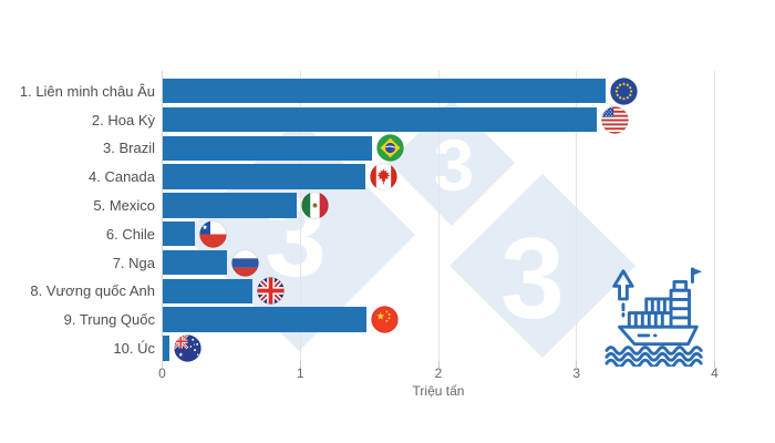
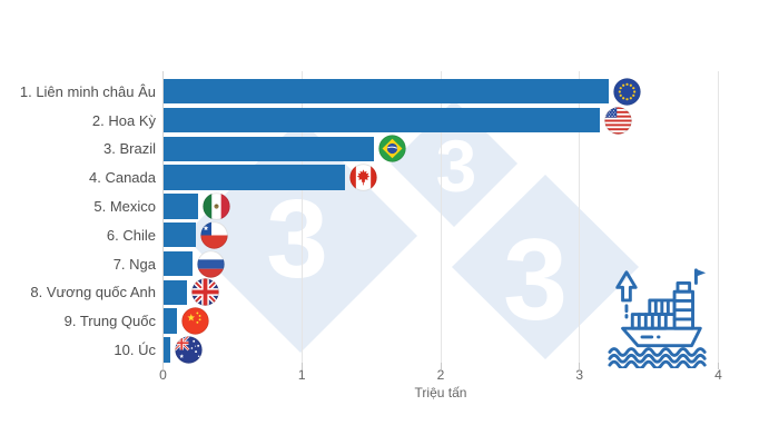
4. Canada: 1.47 -> 1.31
5. Mexico: 0.97 -> 0.25
7. Nga: 0.47 -> 0.21
8. Vương quốc Anh: 0.65 -> 0.17
9. Trung Quốc: 1.48 -> 0.10
